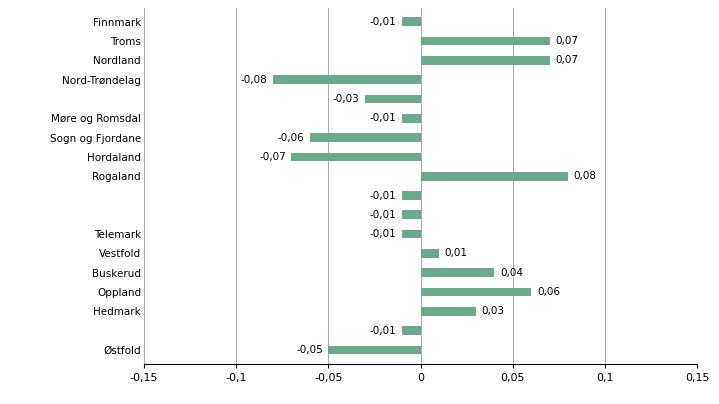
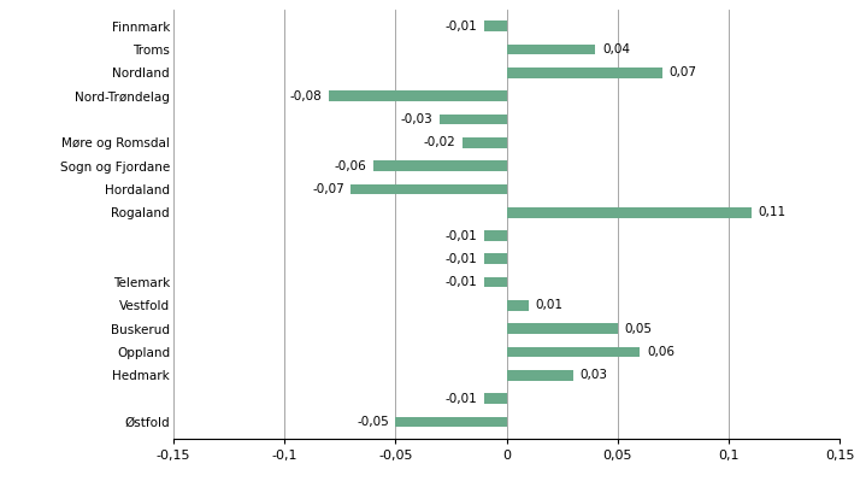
Troms: 0,07 -> 0,04
Møre og Romsdal: -0,01 -> -0,02
Rogaland: 0,08 -> 0,11
Buskerud: 0,04 -> 0,05
